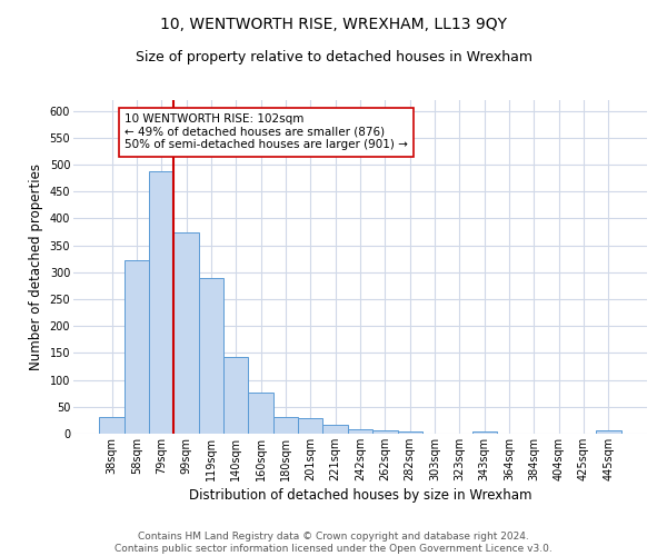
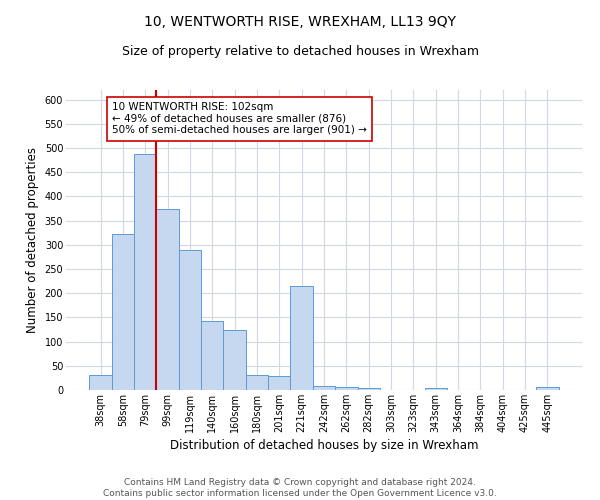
160sqm: 76 -> 125
221sqm: 16 -> 215
